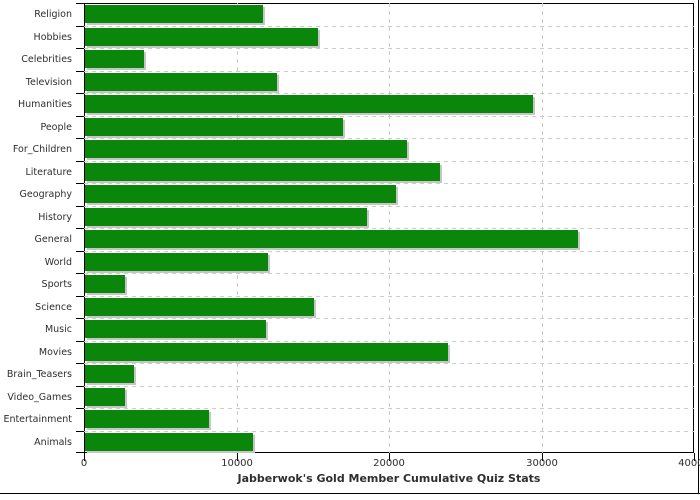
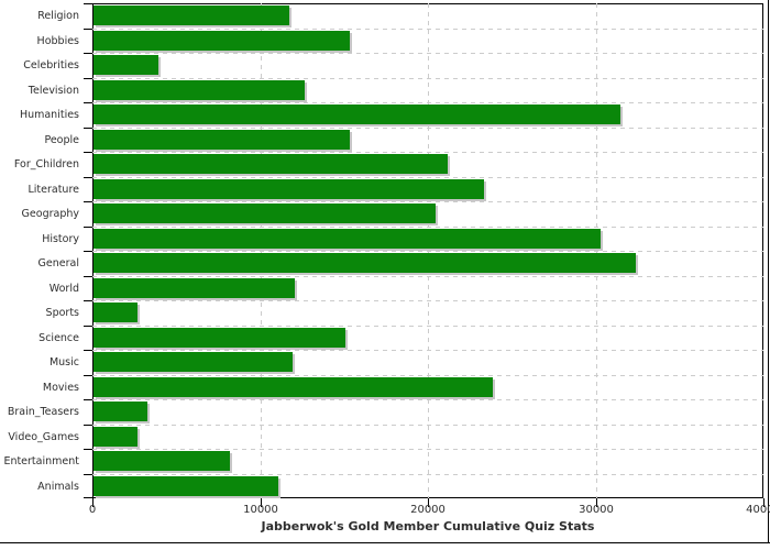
Humanities: 29400 -> 31400
People: 16900 -> 15300
History: 18500 -> 30200
